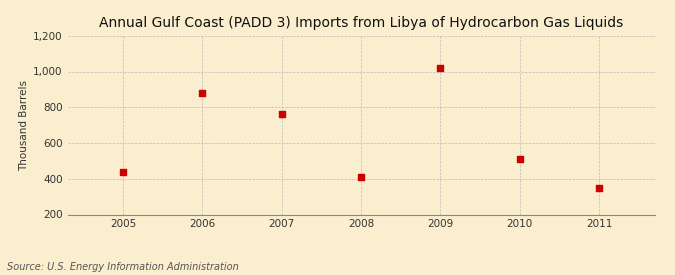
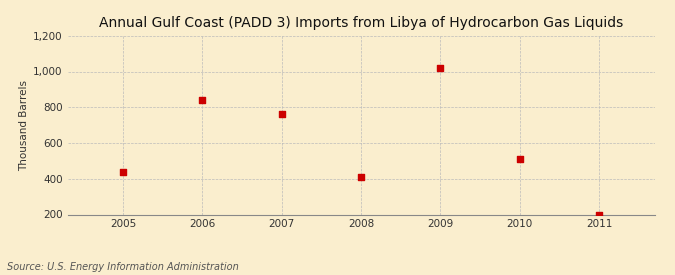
2006: 880 -> 840
2011: 350 -> 200
